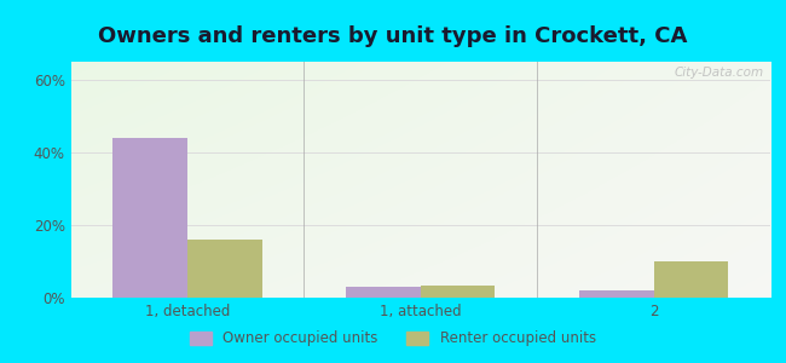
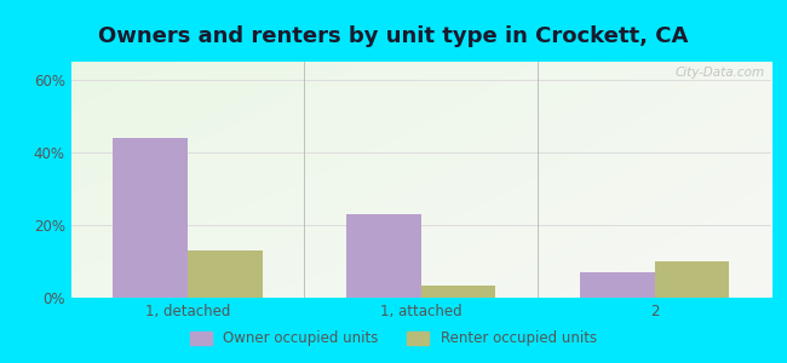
Renter occupied units/1, detached: 16.0% -> 13.0%
Owner occupied units/1, attached: 3% -> 23%
Owner occupied units/2: 2% -> 7%
